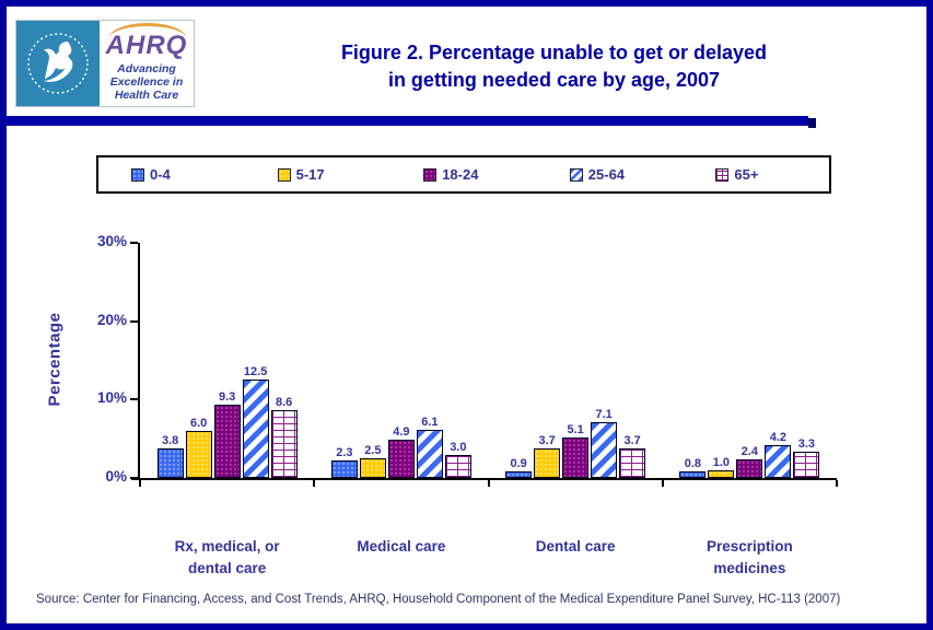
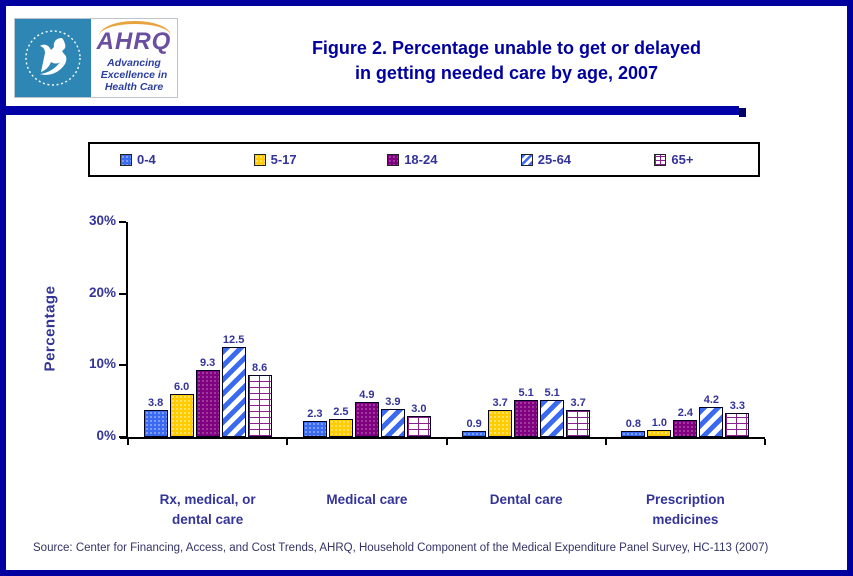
25-64/Medical care: 6.1 -> 3.9
25-64/Dental care: 7.1 -> 5.1
